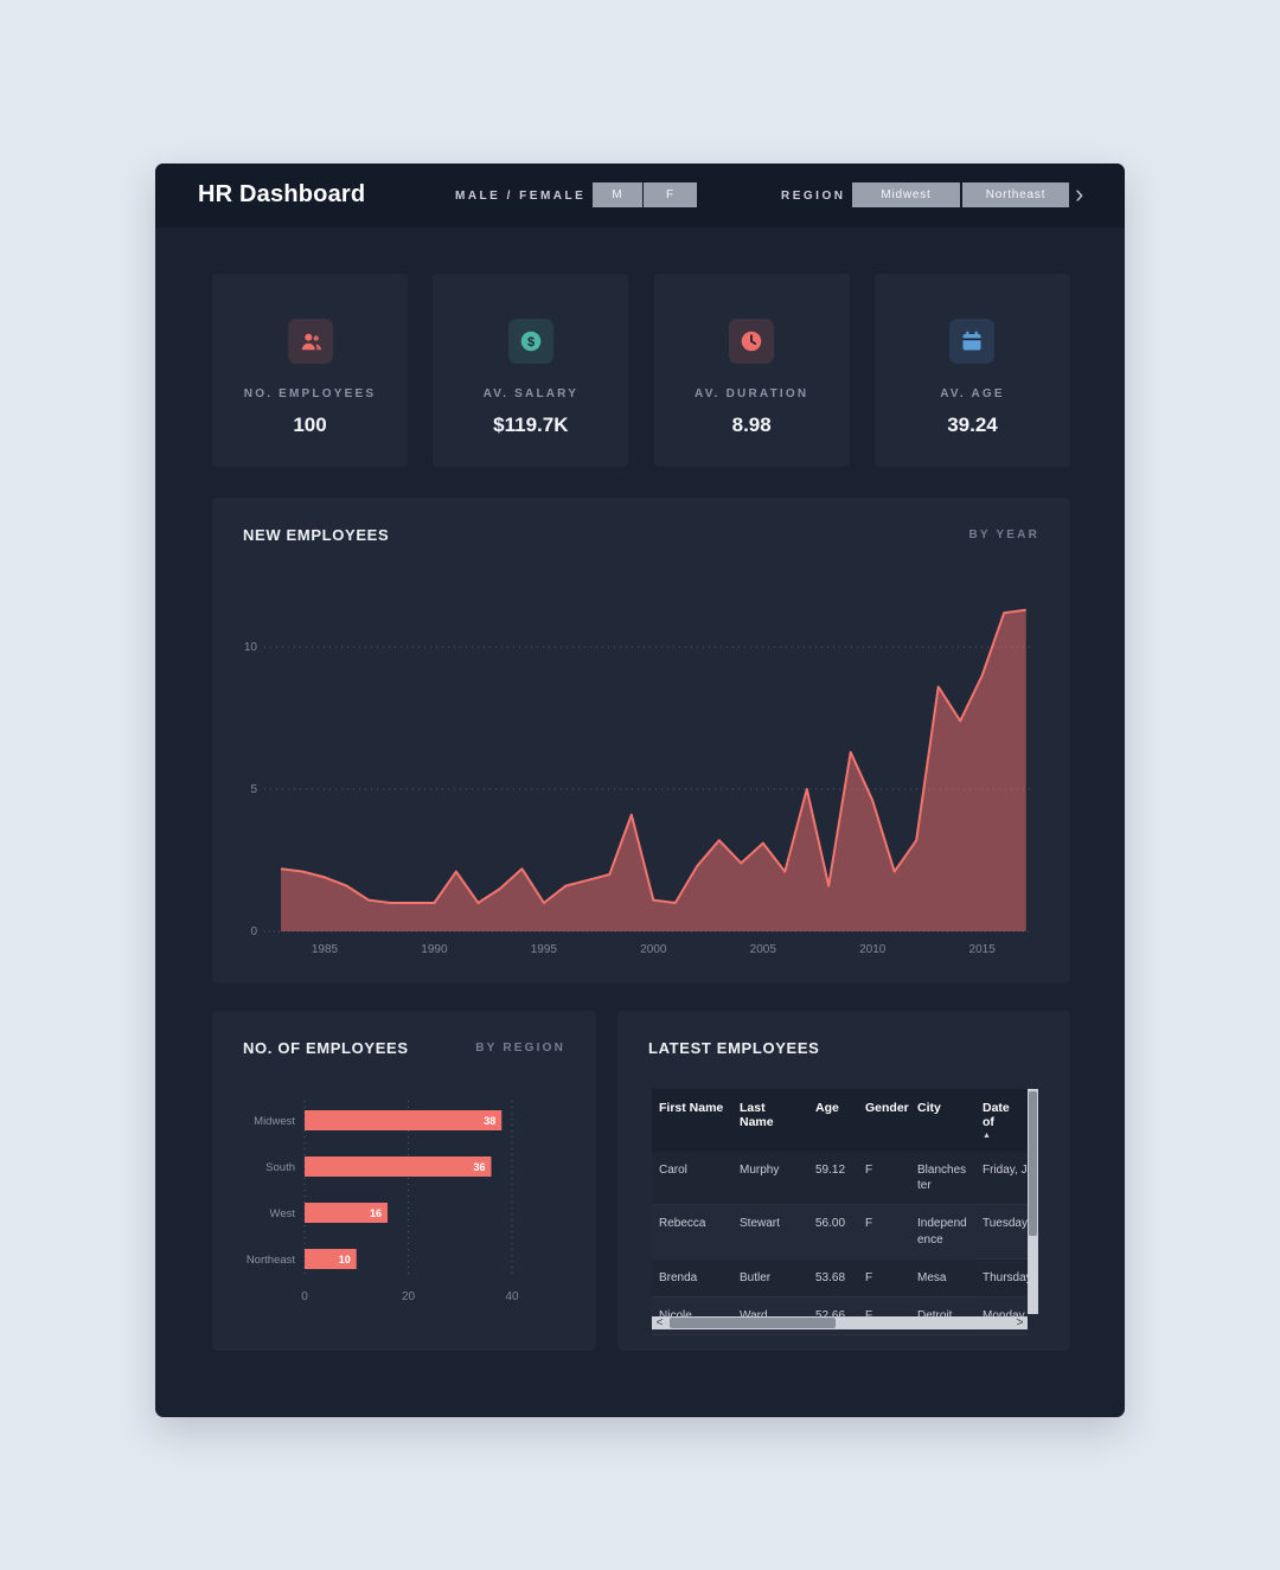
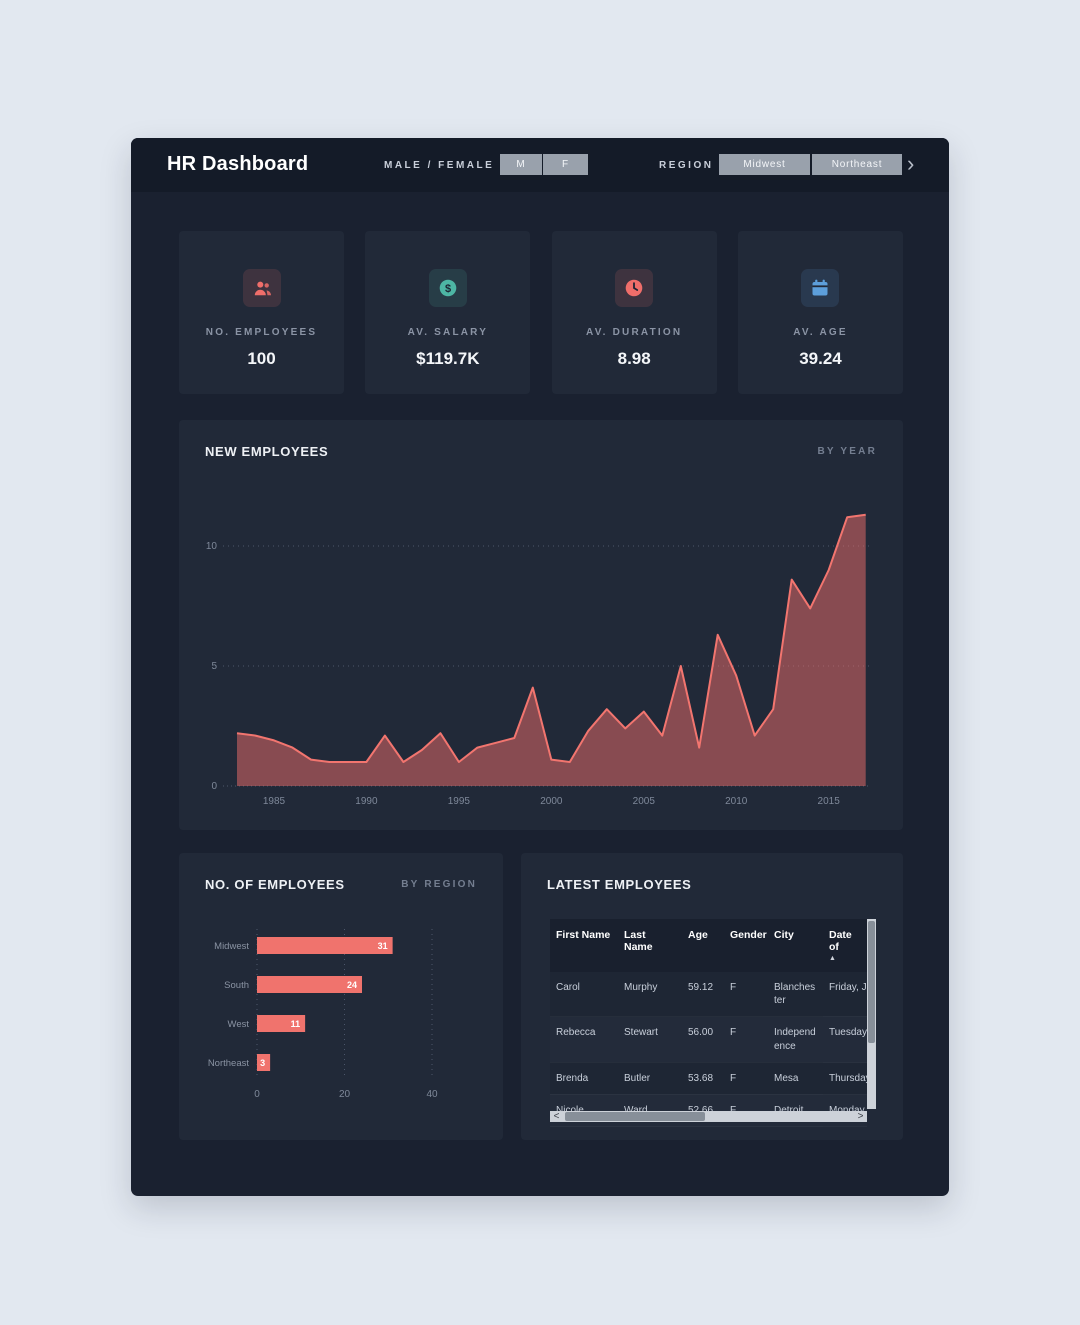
NO. OF EMPLOYEES/Midwest: 38 -> 31
NO. OF EMPLOYEES/South: 36 -> 24
NO. OF EMPLOYEES/West: 16 -> 11
NO. OF EMPLOYEES/Northeast: 10 -> 3
